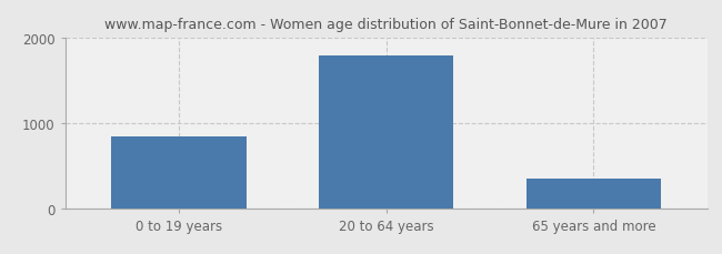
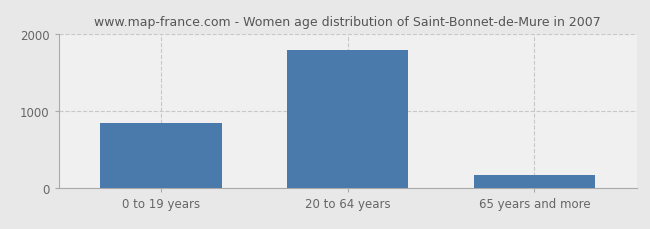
65 years and more: 350 -> 160
